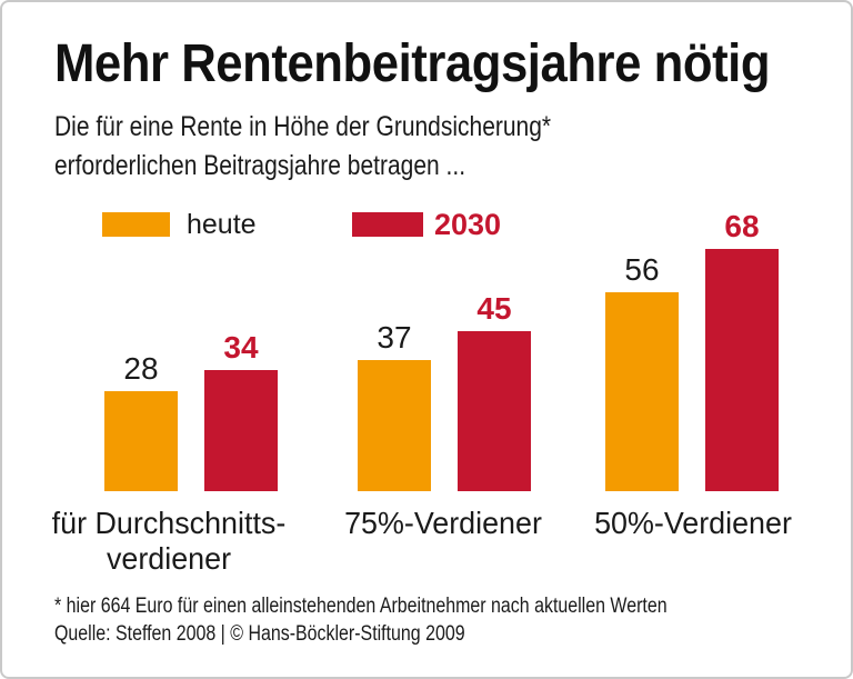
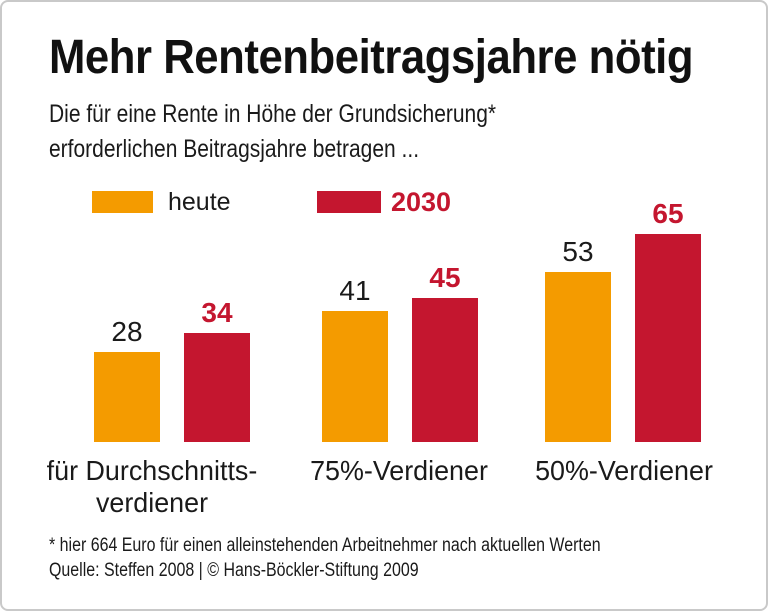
heute/75%-Verdiener: 37 -> 41
heute/50%-Verdiener: 56 -> 53
2030/50%-Verdiener: 68 -> 65
